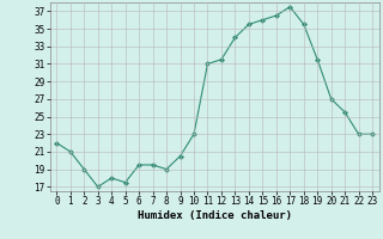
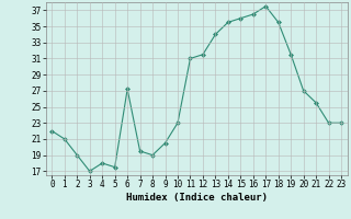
6: 19.5 -> 27.2
